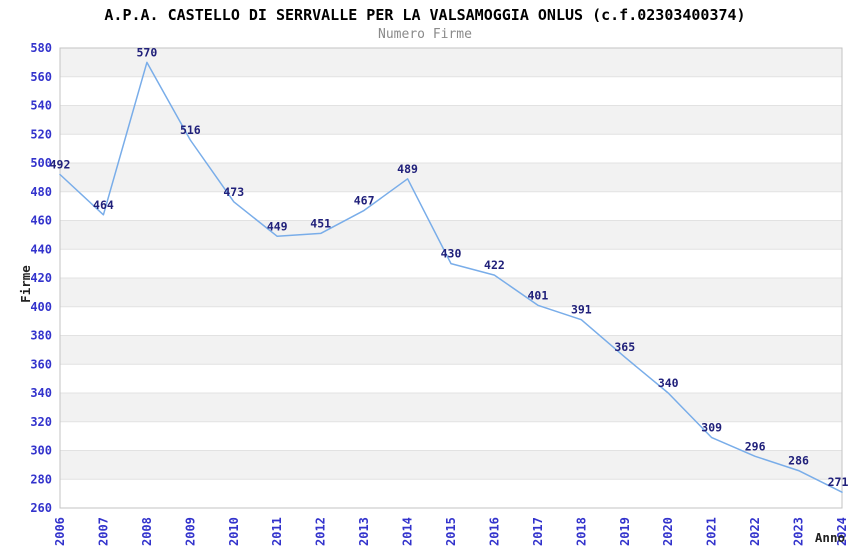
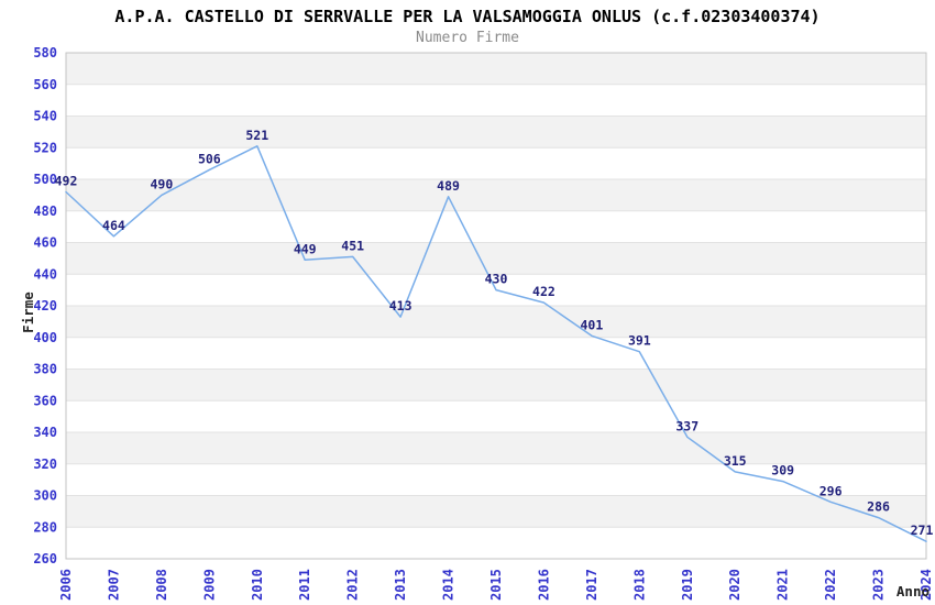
2008: 570 -> 490
2009: 516 -> 506
2010: 473 -> 521
2013: 467 -> 413
2019: 365 -> 337
2020: 340 -> 315
